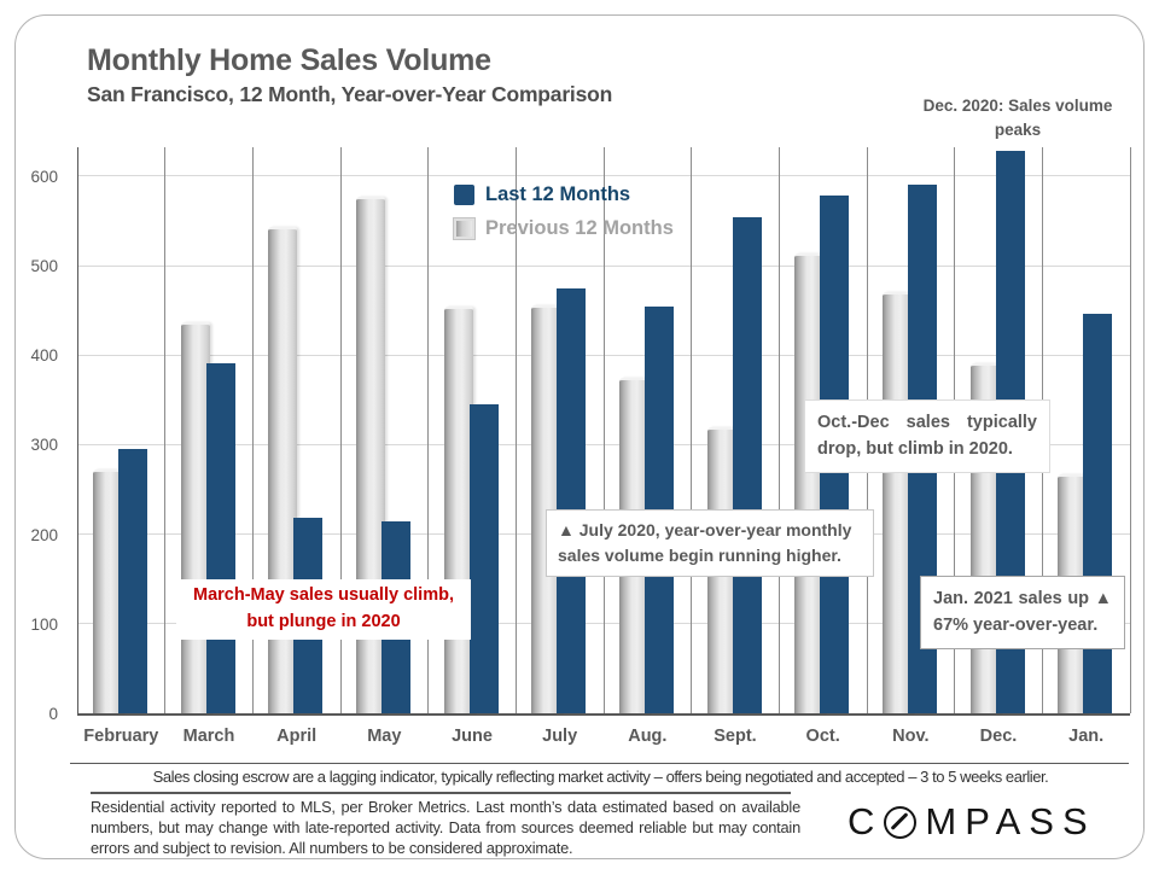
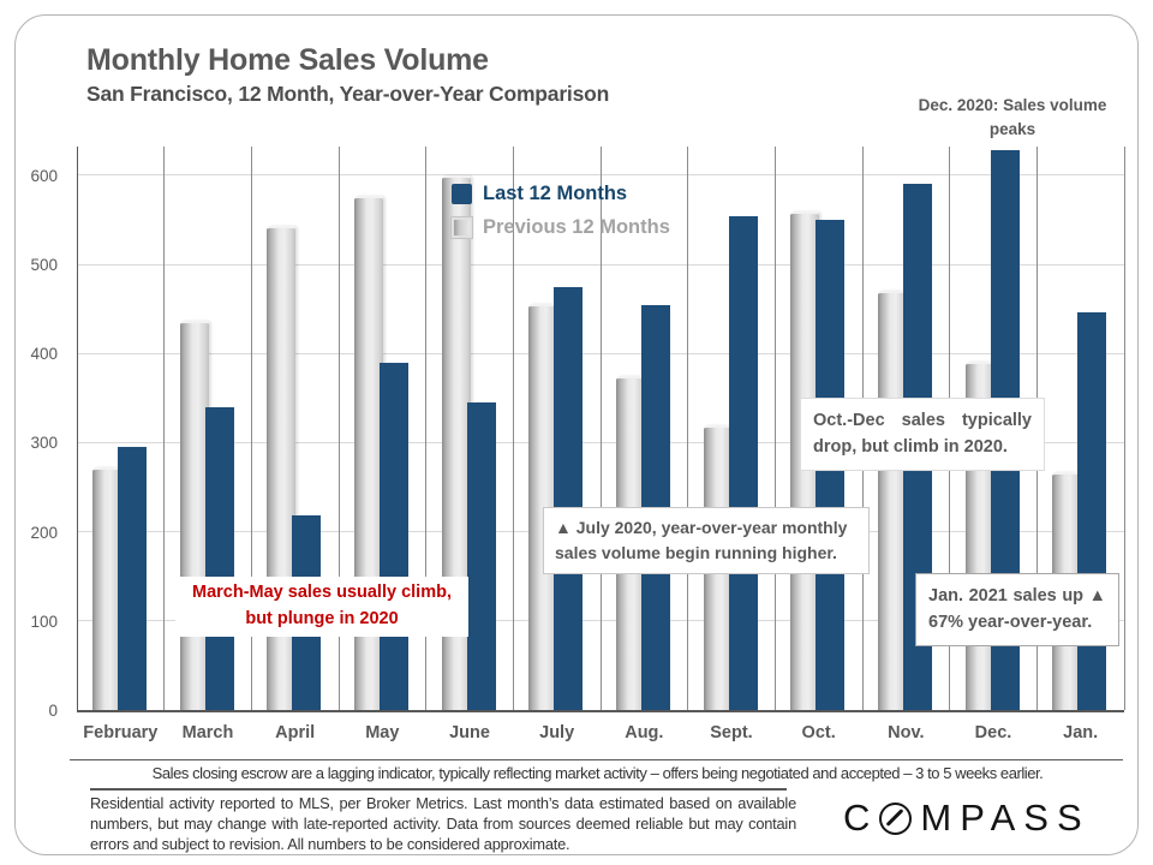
Last 12 Months/March: 390 -> 340
Last 12 Months/May: 220 -> 390
Previous 12 Months/June: 450 -> 600
Last 12 Months/Oct.: 580 -> 550
Previous 12 Months/Oct.: 510 -> 560
